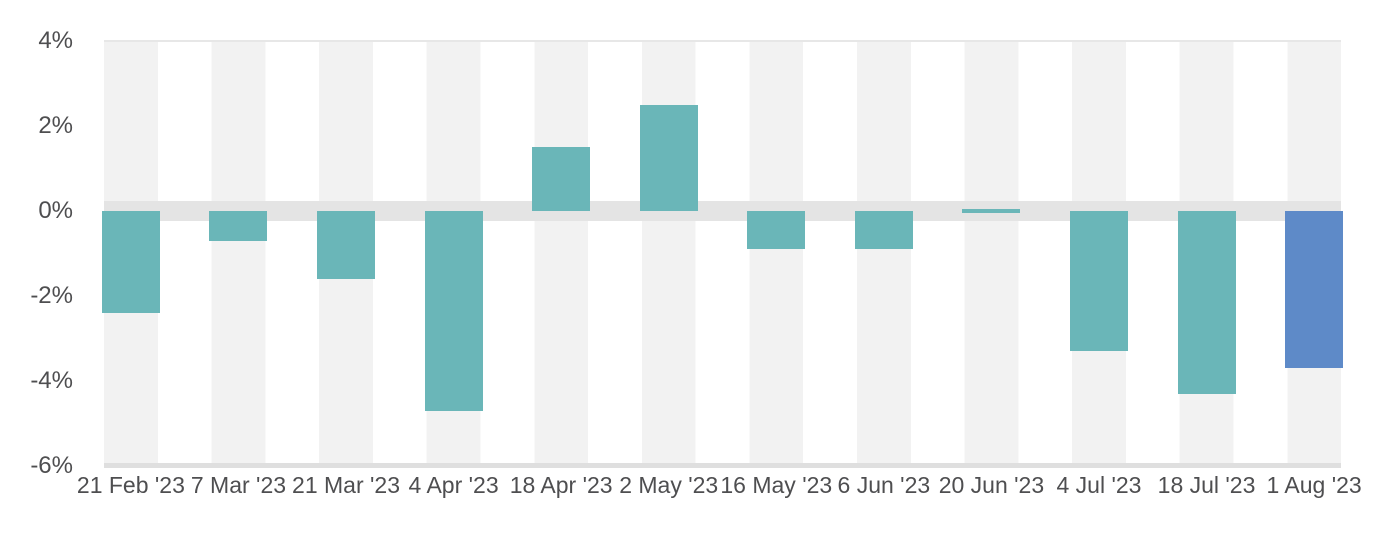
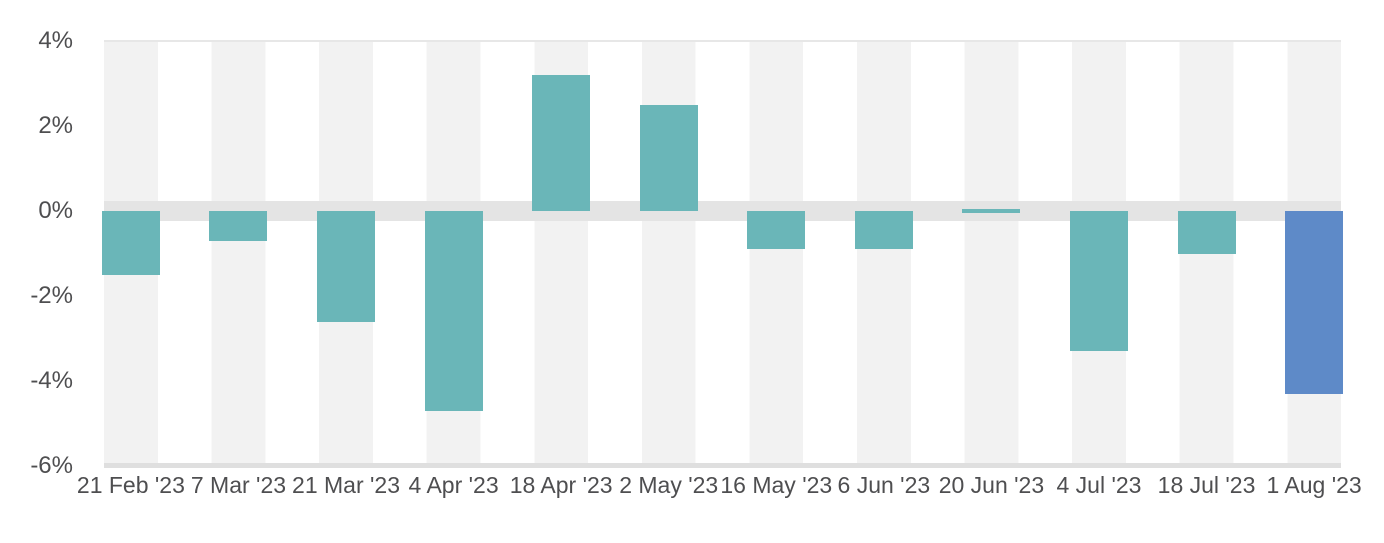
21 Feb '23: -2.4% -> -1.5%
21 Mar '23: -1.6% -> -2.6%
18 Apr '23: 1.5% -> 3.2%
18 Jul '23: -4.3% -> -1.0%
1 Aug '23: -3.7% -> -4.3%
